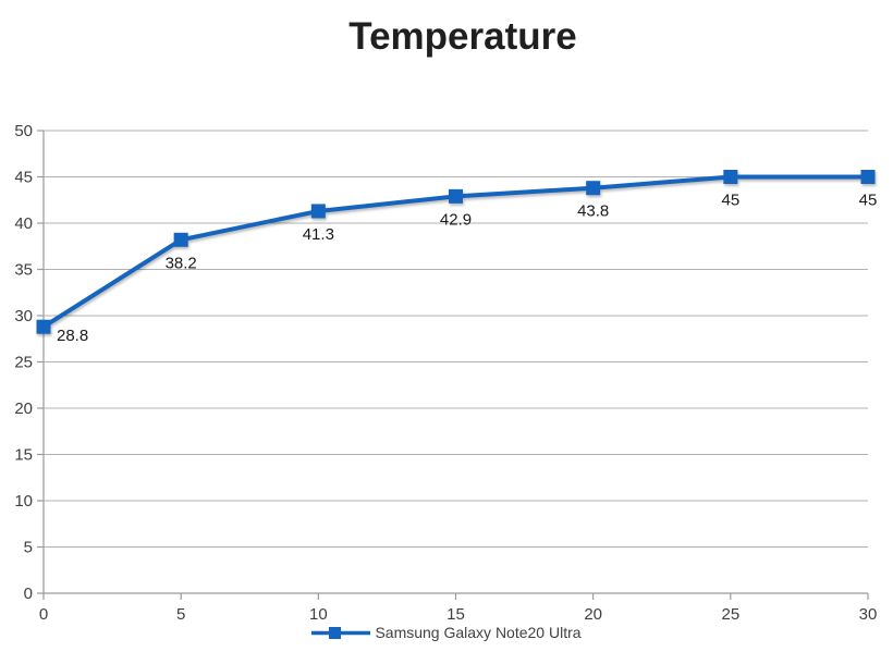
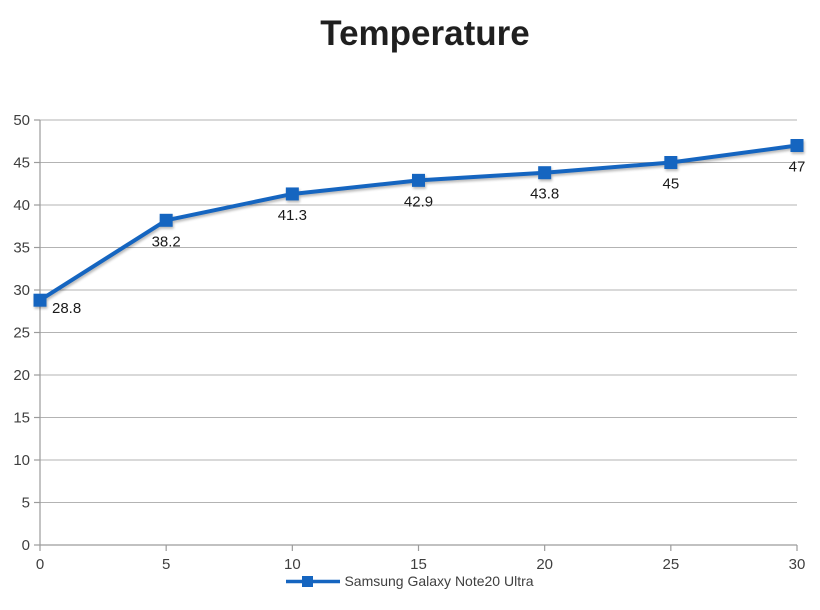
30: 45 -> 47
